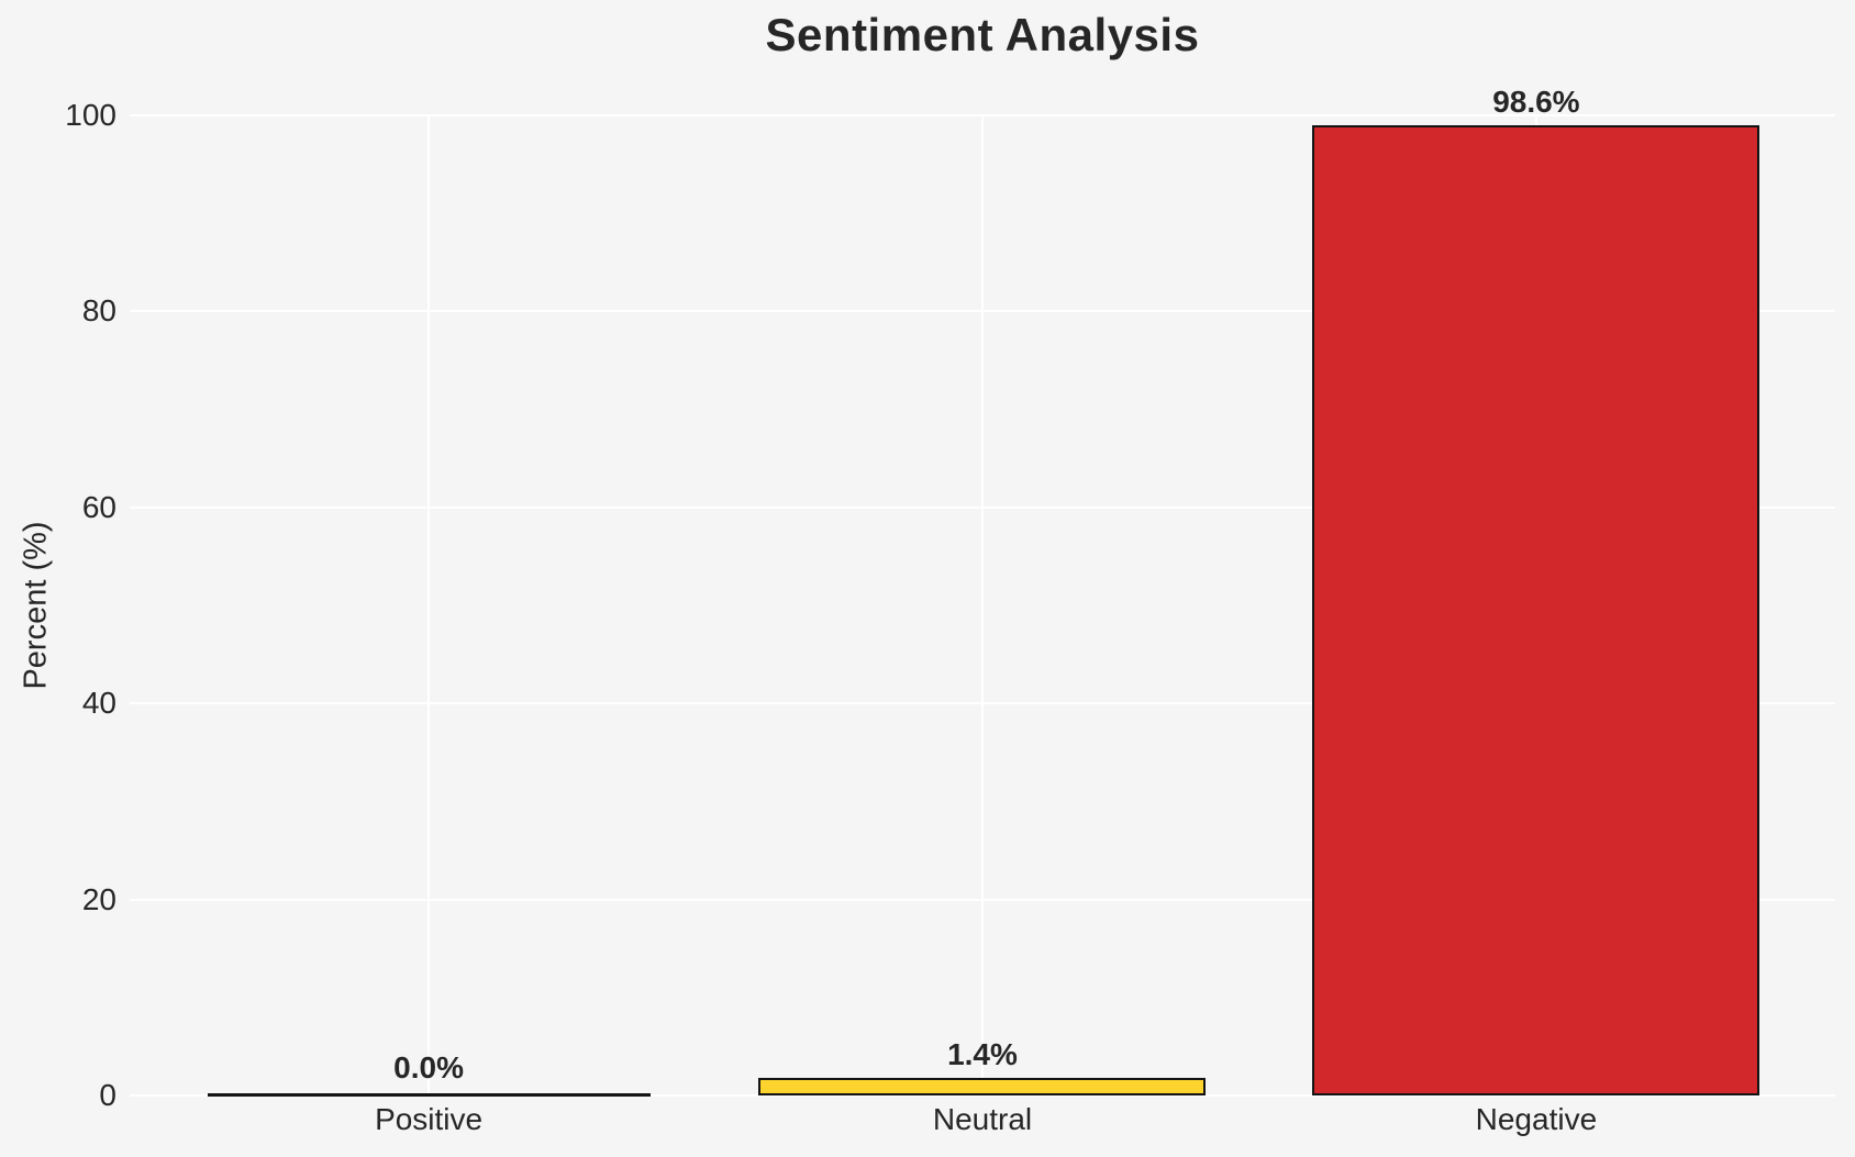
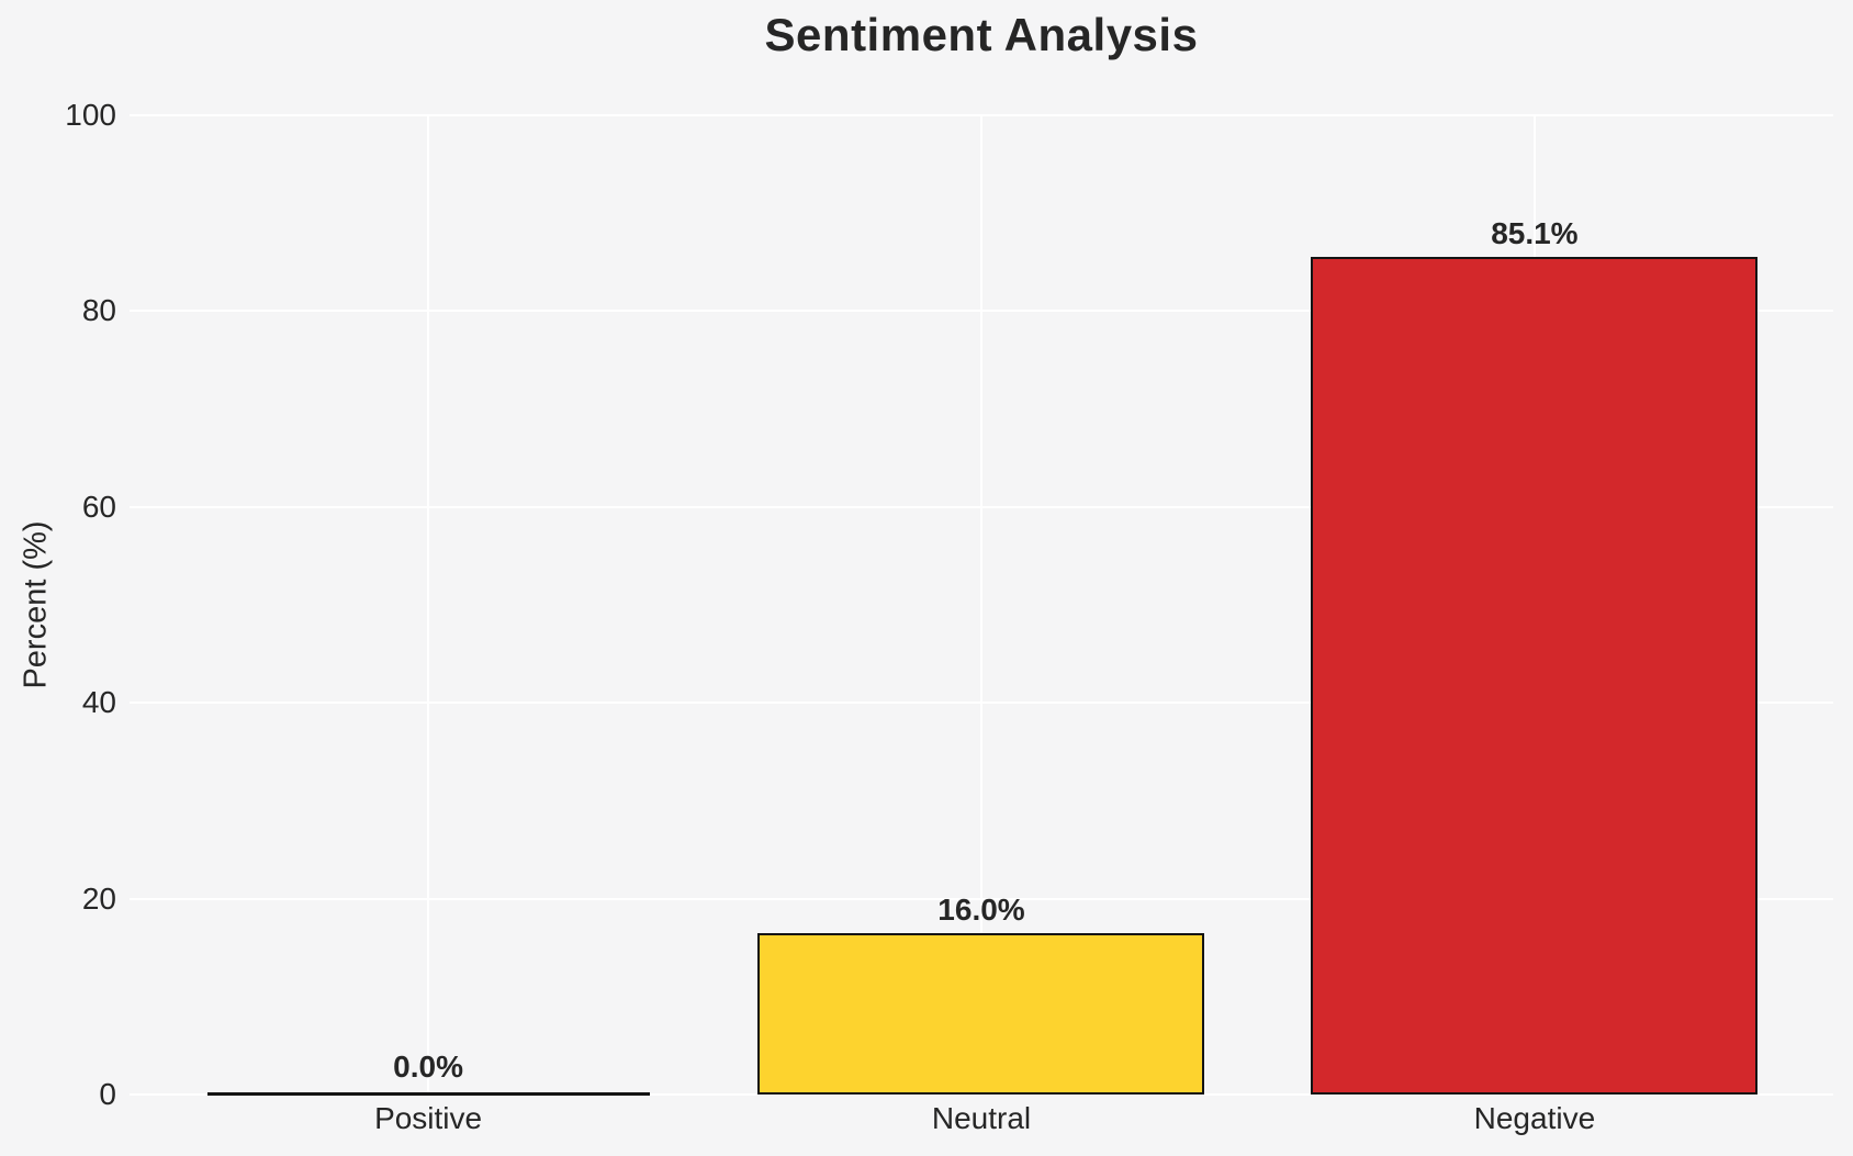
Neutral: 1.4% -> 16.0%
Negative: 98.6% -> 85.1%
